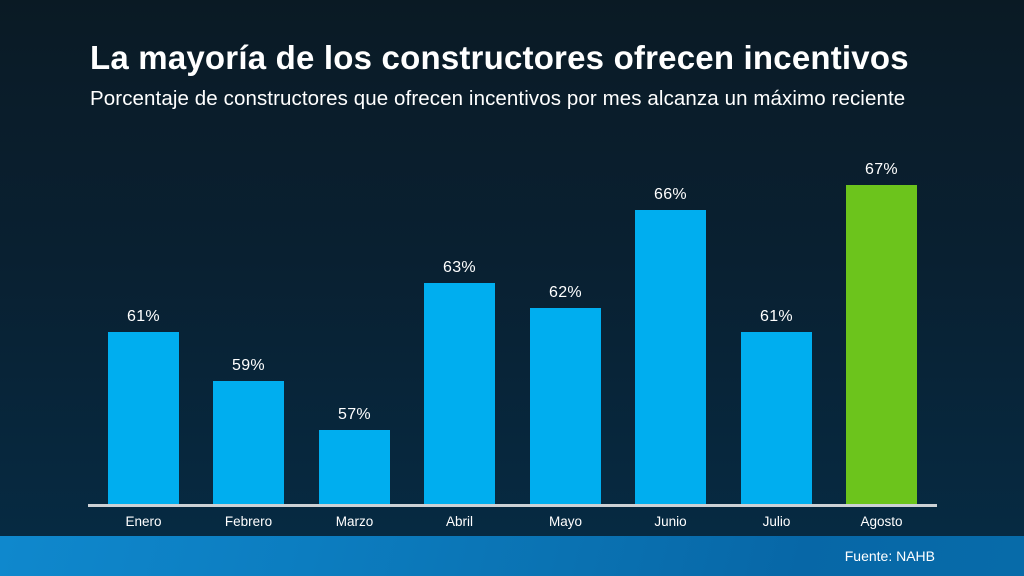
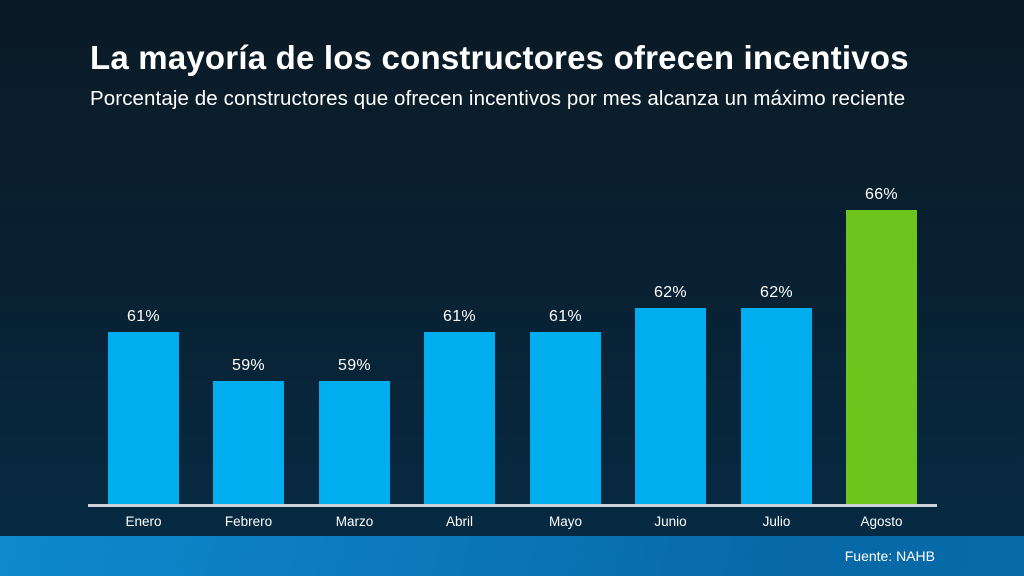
Marzo: 57% -> 59%
Abril: 63% -> 61%
Mayo: 62% -> 61%
Junio: 66% -> 62%
Julio: 61% -> 62%
Agosto: 67% -> 66%
